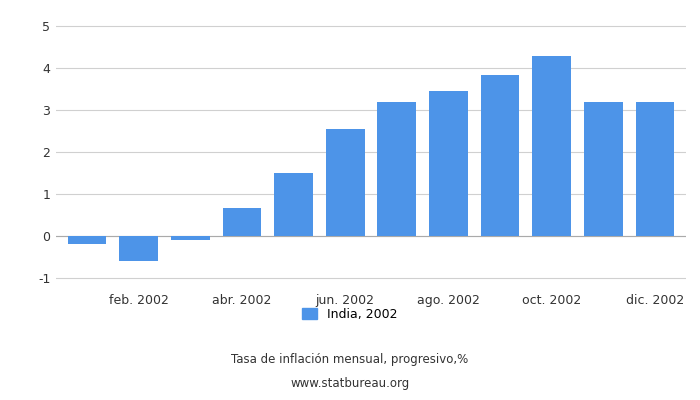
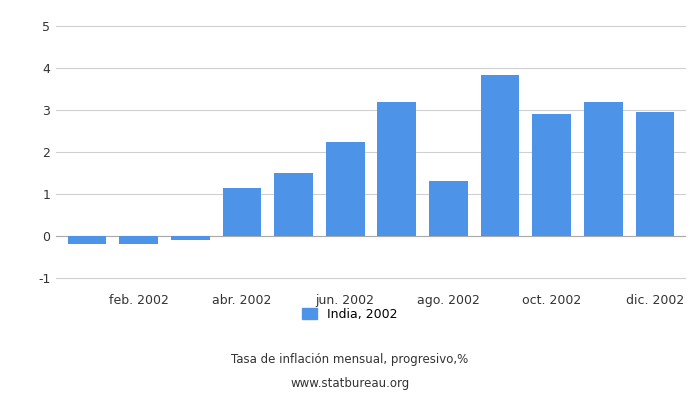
feb. 2002: -0.60 -> -0.20
abr. 2002: 0.65 -> 1.15
jun. 2002: 2.55 -> 2.25
ago. 2002: 3.45 -> 1.30
oct. 2002: 4.30 -> 2.90
dic. 2002: 3.20 -> 2.95
